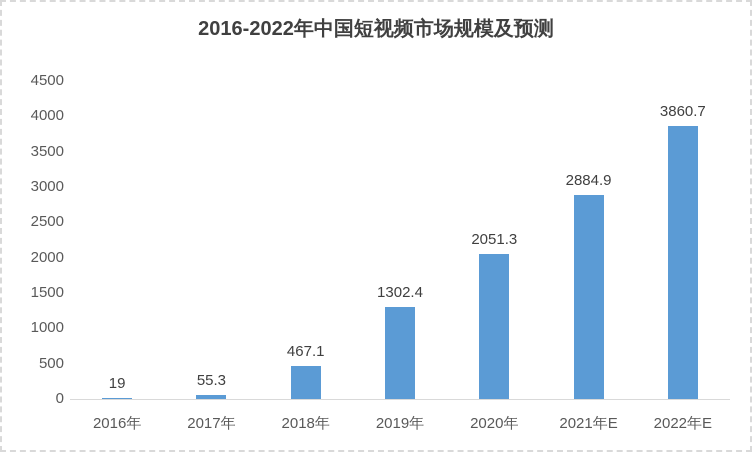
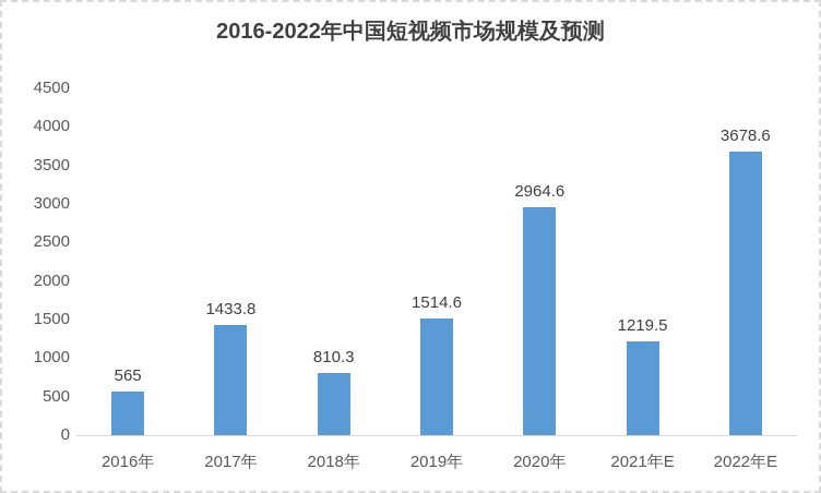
2016年: 19 -> 565
2017年: 55.3 -> 1433.8
2018年: 467.1 -> 810.3
2019年: 1302.4 -> 1514.6
2020年: 2051.3 -> 2964.6
2021年E: 2884.9 -> 1219.5
2022年E: 3860.7 -> 3678.6
